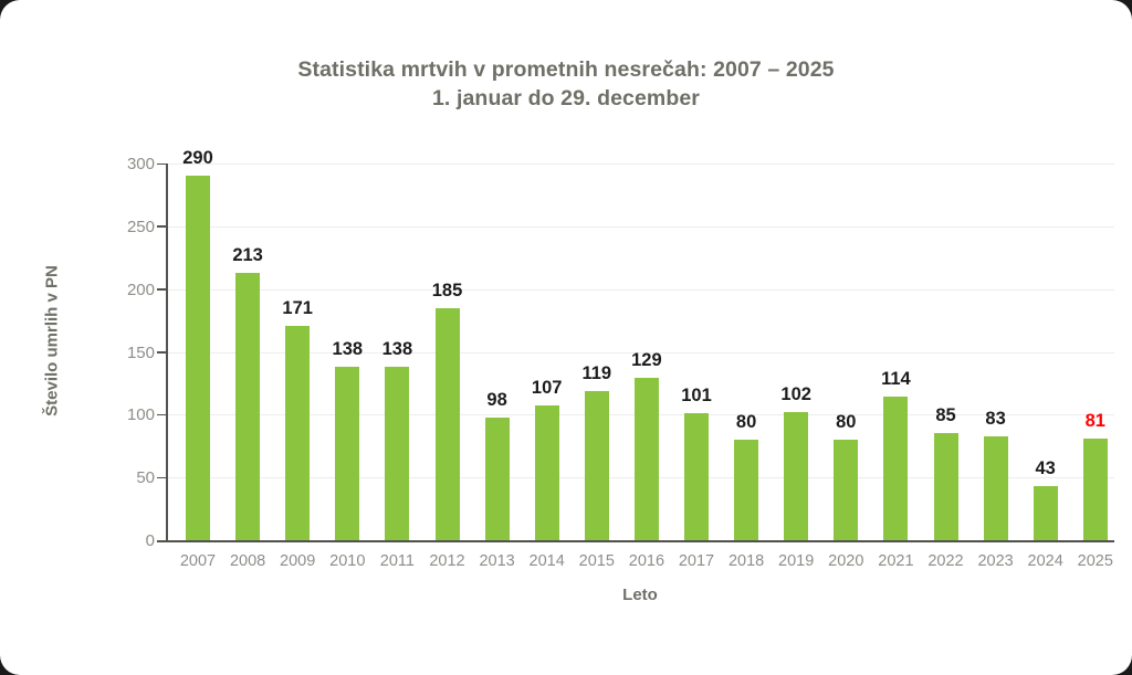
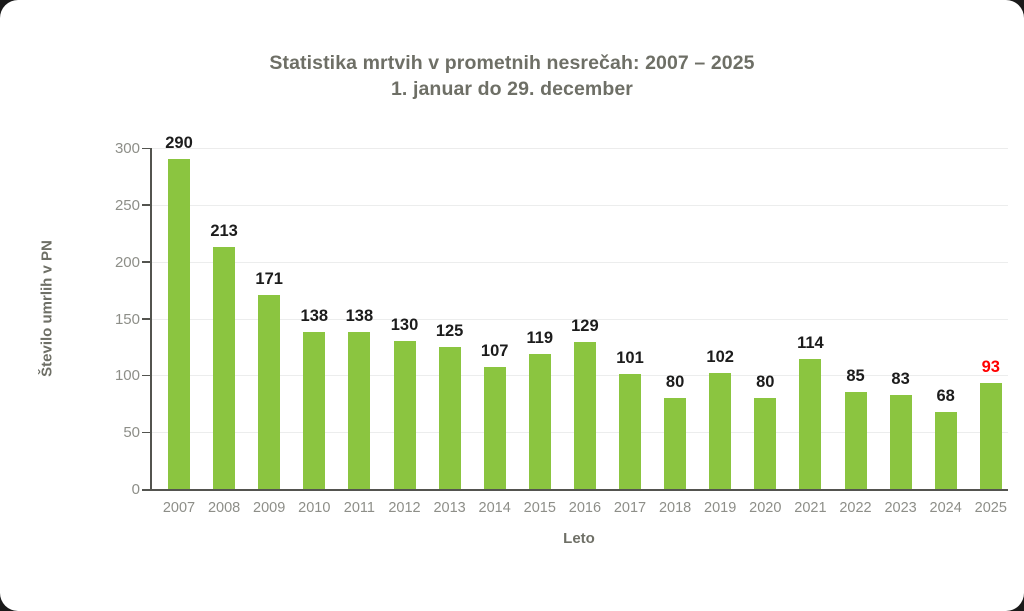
2012: 185 -> 130
2013: 98 -> 125
2024: 43 -> 68
2025: 81 -> 93
